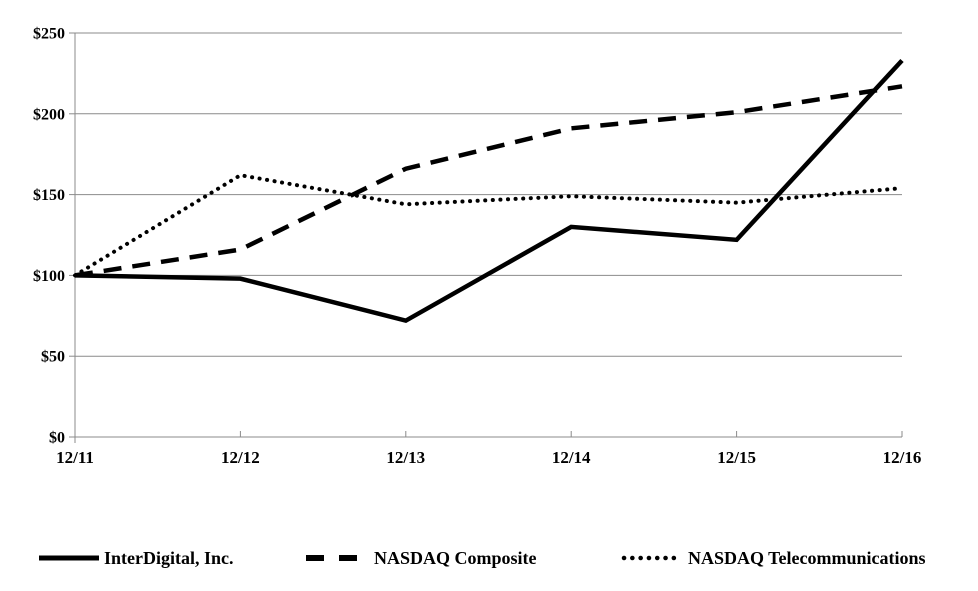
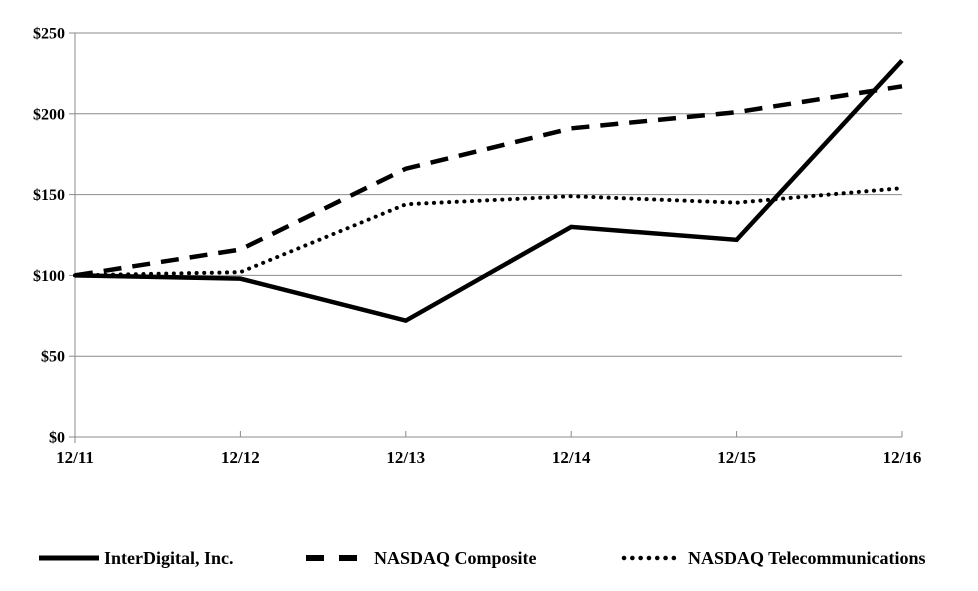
NASDAQ Telecommunications/12/12: $162 -> $102
